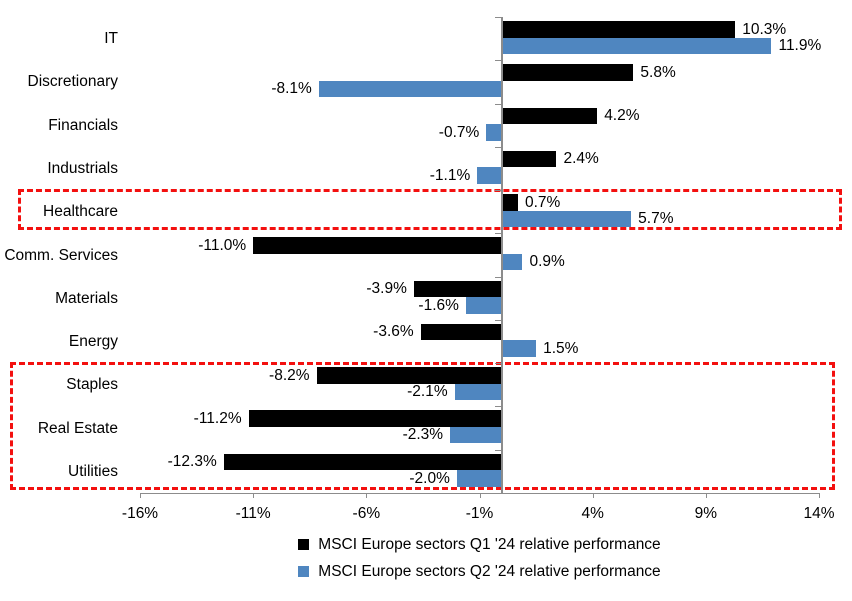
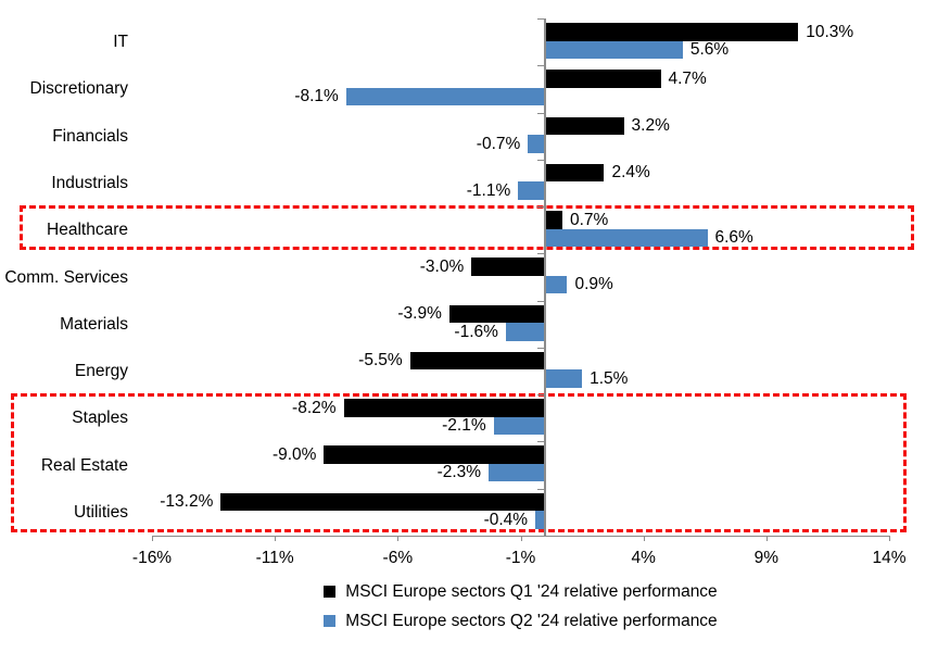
MSCI Europe sectors Q2 '24 relative performance/IT: 11.9% -> 5.6%
MSCI Europe sectors Q1 '24 relative performance/Discretionary: 5.8% -> 4.7%
MSCI Europe sectors Q1 '24 relative performance/Financials: 4.2% -> 3.2%
MSCI Europe sectors Q2 '24 relative performance/Healthcare: 5.7% -> 6.6%
MSCI Europe sectors Q1 '24 relative performance/Comm. Services: -11.0% -> -3.0%
MSCI Europe sectors Q1 '24 relative performance/Energy: -3.6% -> -5.5%
MSCI Europe sectors Q1 '24 relative performance/Real Estate: -11.2% -> -9.0%
MSCI Europe sectors Q1 '24 relative performance/Utilities: -12.3% -> -13.2%
MSCI Europe sectors Q2 '24 relative performance/Utilities: -2.0% -> -0.4%
